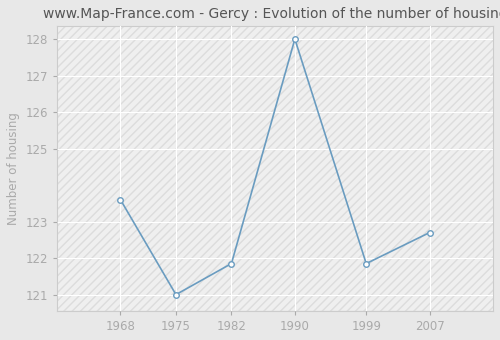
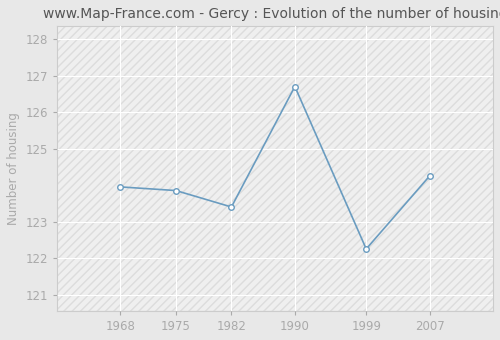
1968: 123.60 -> 123.95
1975: 121.00 -> 123.85
1982: 121.85 -> 123.40
1990: 128.00 -> 126.70
1999: 121.85 -> 122.25
2007: 122.70 -> 124.25
